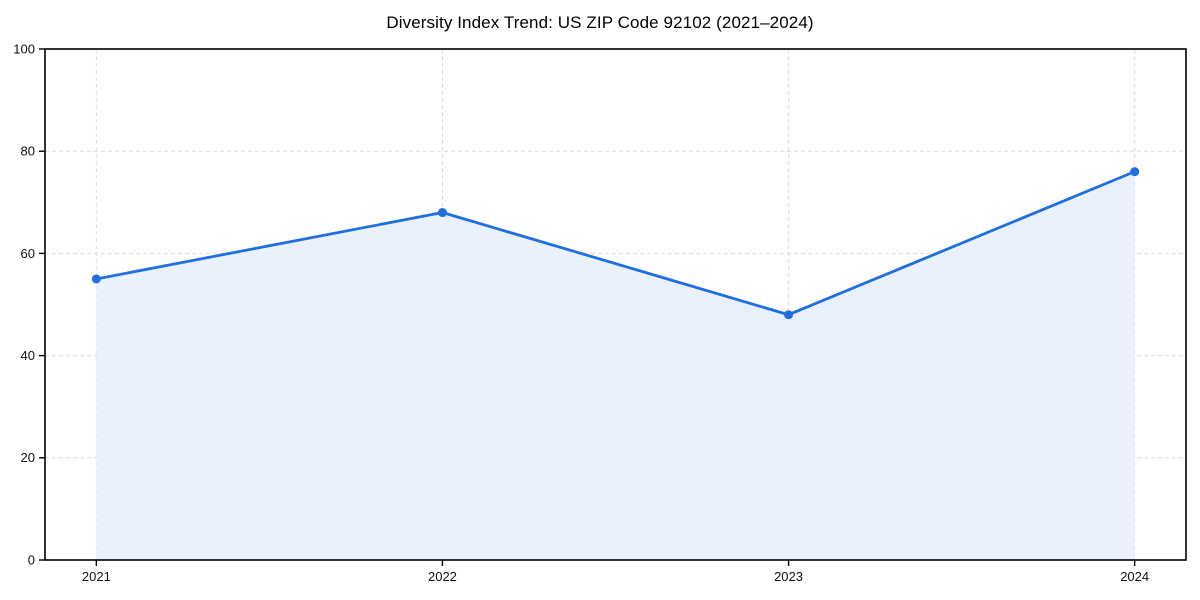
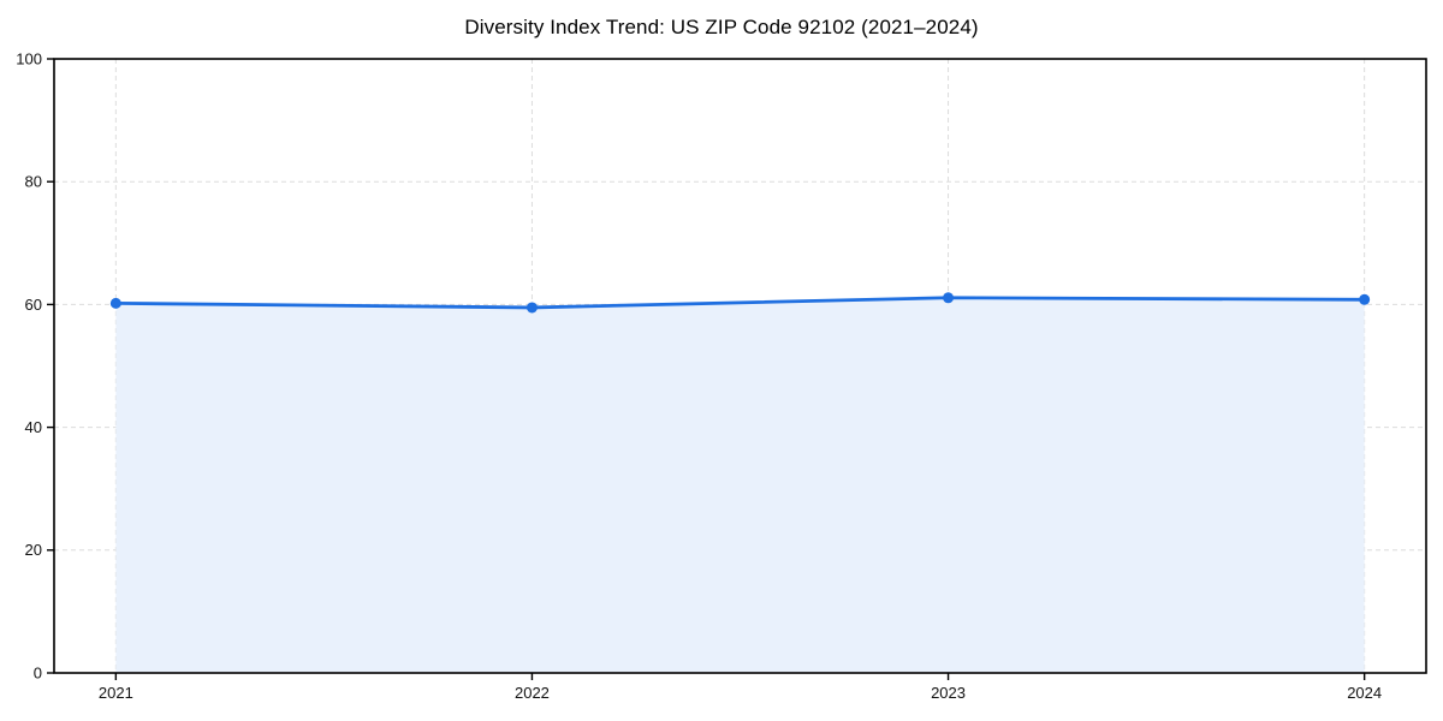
2021: 55 -> 60
2022: 68 -> 60
2023: 48 -> 61
2024: 76 -> 61
